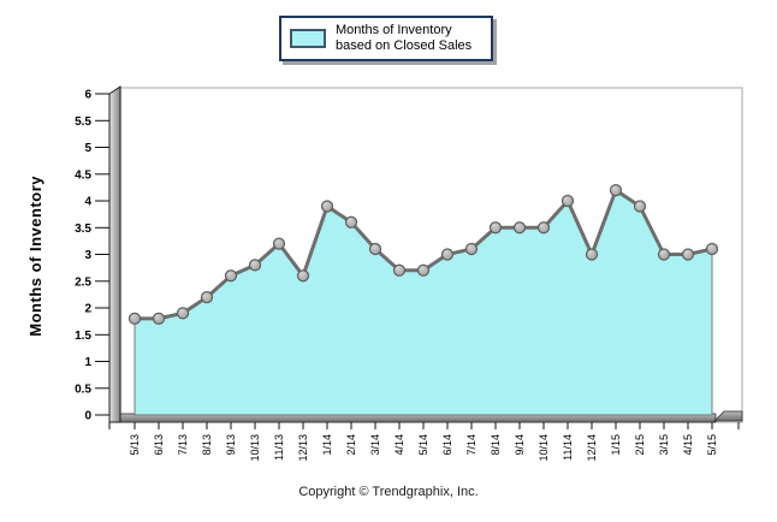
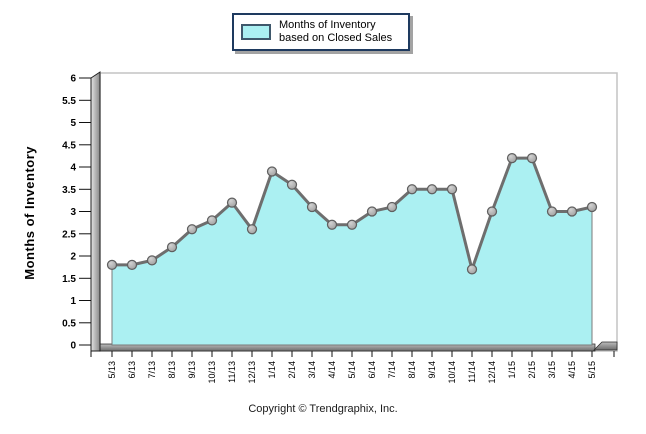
11/14: 4.0 -> 1.7
2/15: 3.9 -> 4.2
